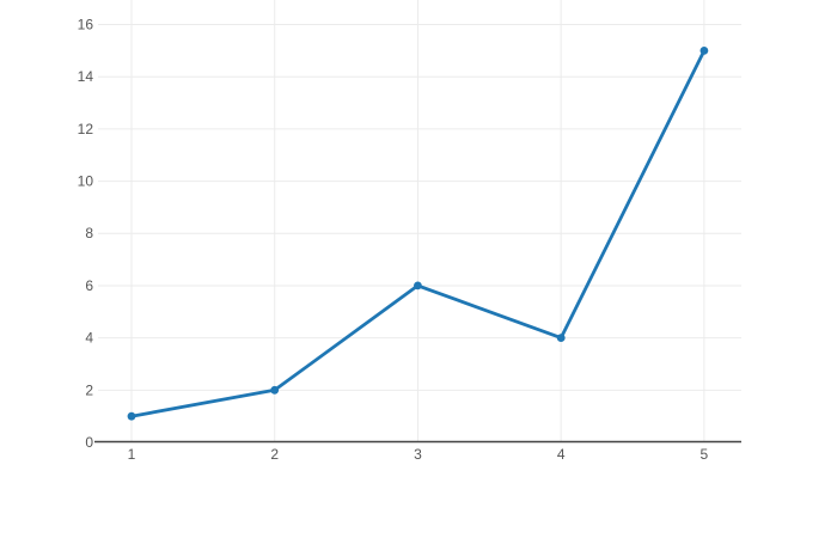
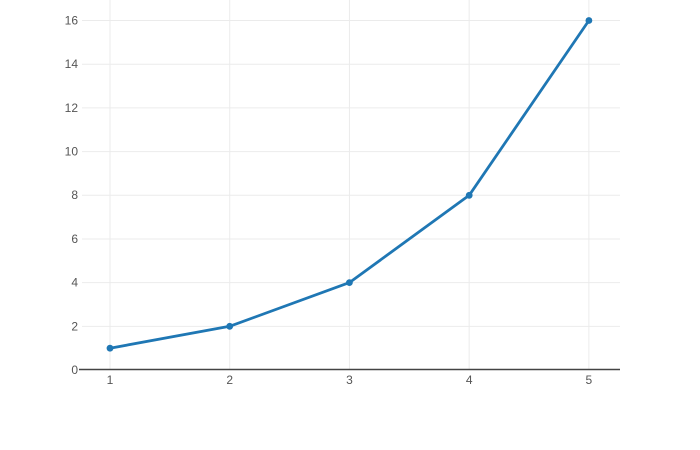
3: 6 -> 4
4: 4 -> 8
5: 15 -> 16
